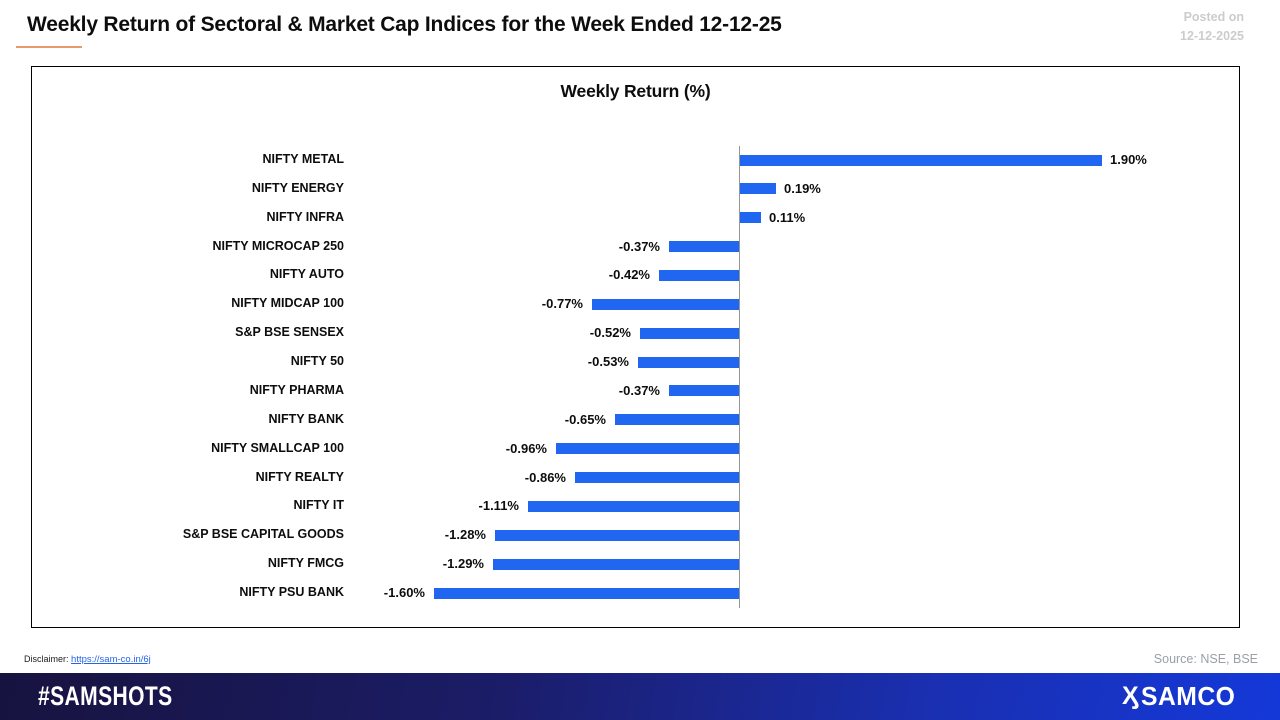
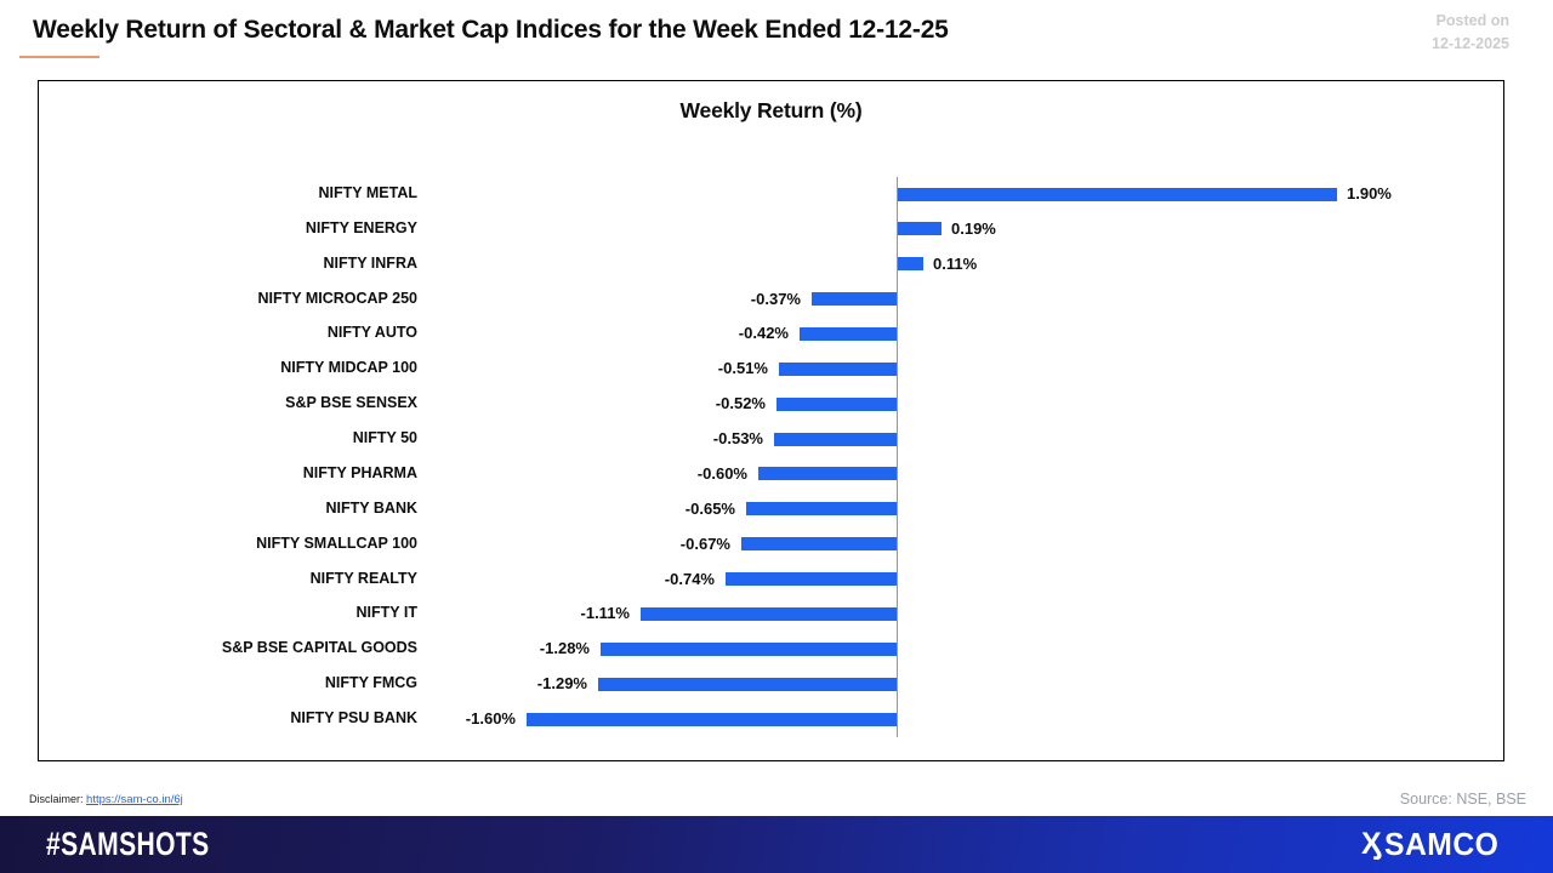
NIFTY MIDCAP 100: -0.77% -> -0.51%
NIFTY PHARMA: -0.37% -> -0.60%
NIFTY SMALLCAP 100: -0.96% -> -0.67%
NIFTY REALTY: -0.86% -> -0.74%
